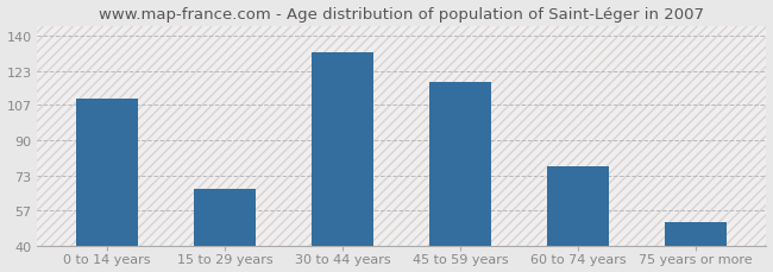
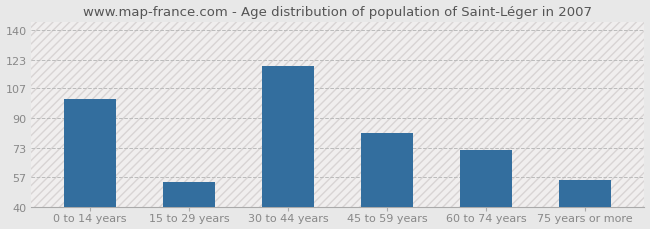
0 to 14 years: 110 -> 101
15 to 29 years: 67 -> 54
30 to 44 years: 132 -> 120
45 to 59 years: 118 -> 82
60 to 74 years: 78 -> 72
75 years or more: 51 -> 55
